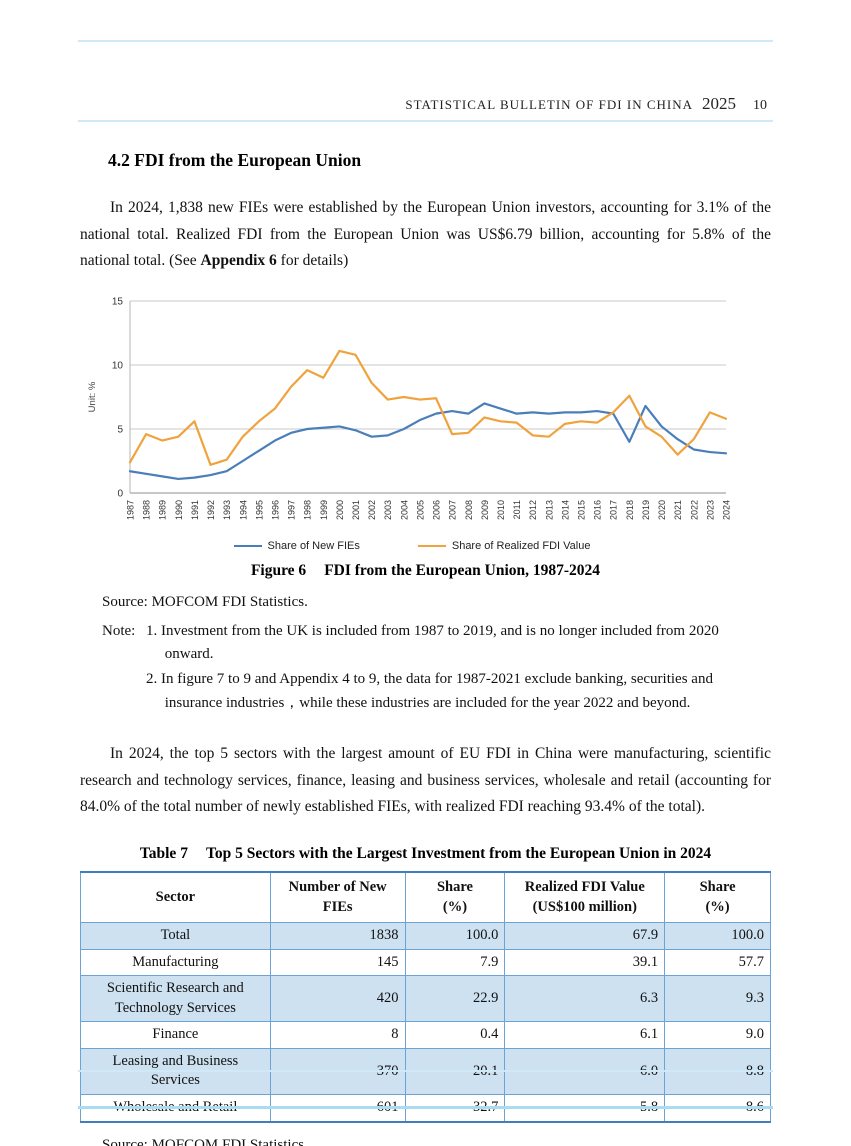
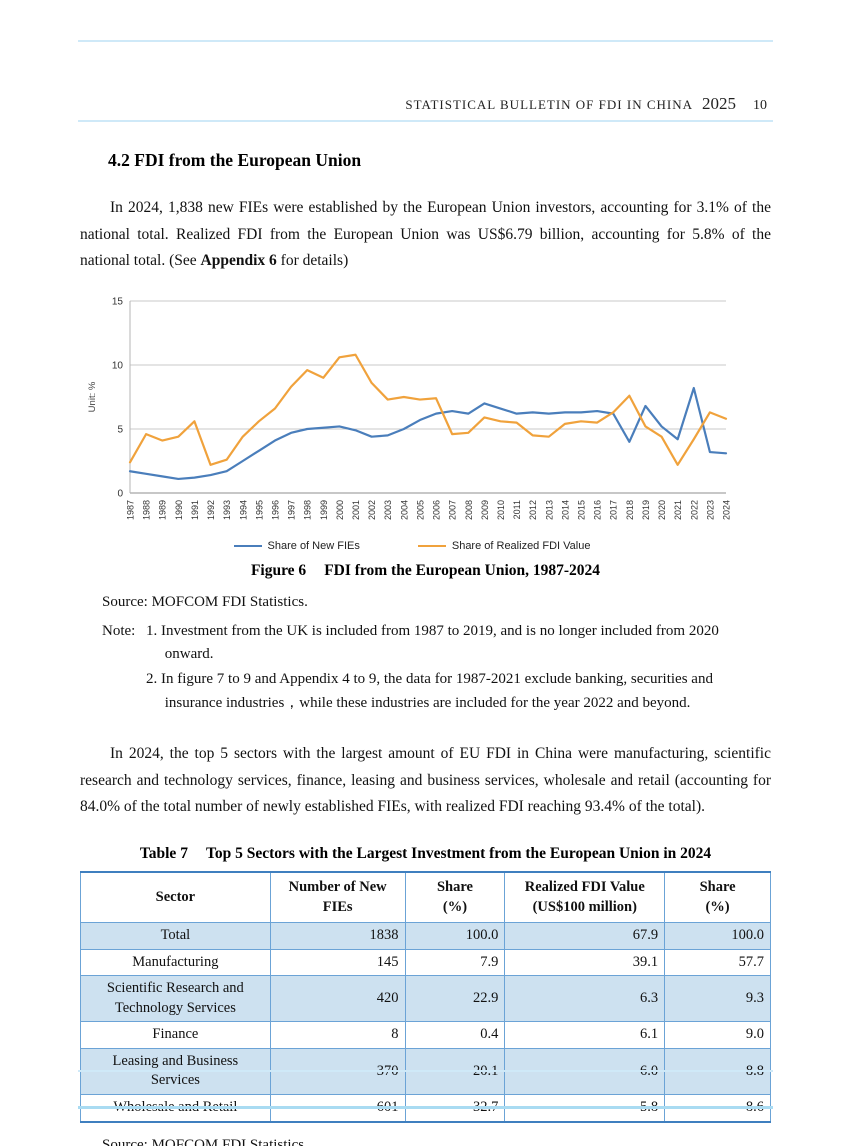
Share of Realized FDI Value/2000: 11.1 -> 10.6
Share of Realized FDI Value/2021: 3.0 -> 2.2
Share of New FIEs/2022: 3.4 -> 8.2
